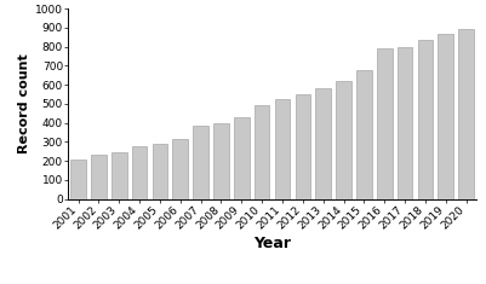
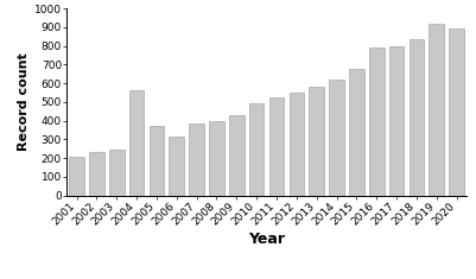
2004: 280 -> 560
2005: 290 -> 370
2019: 860 -> 920
